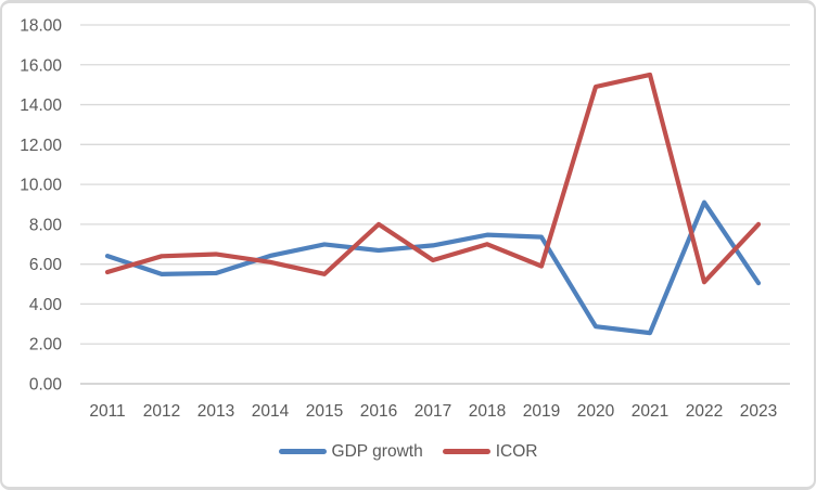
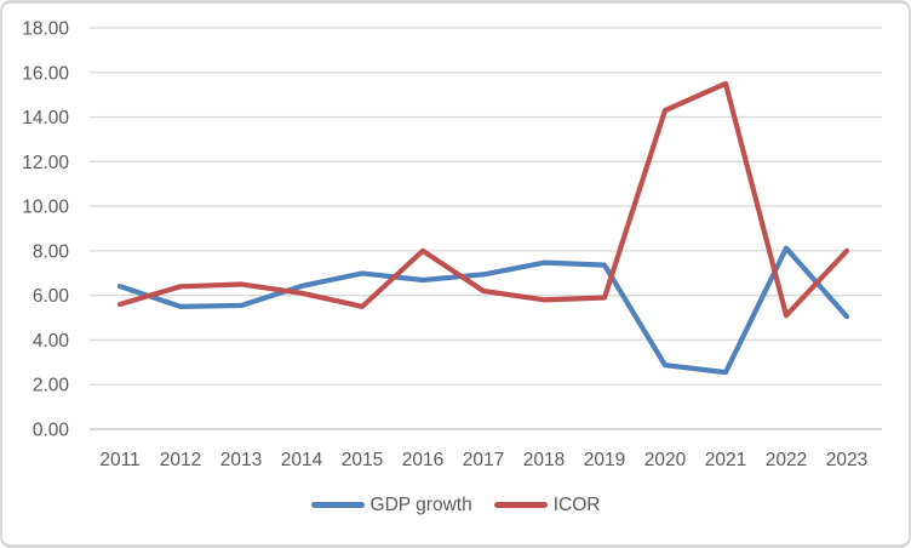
ICOR/2018: 7.0 -> 5.8
ICOR/2020: 14.9 -> 14.3
GDP growth/2022: 9.1 -> 8.1
